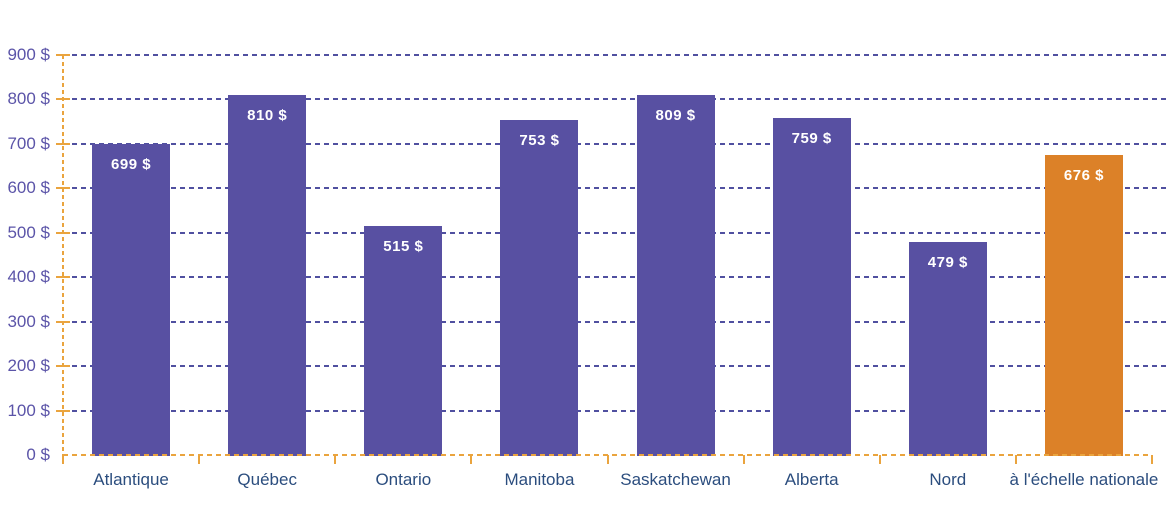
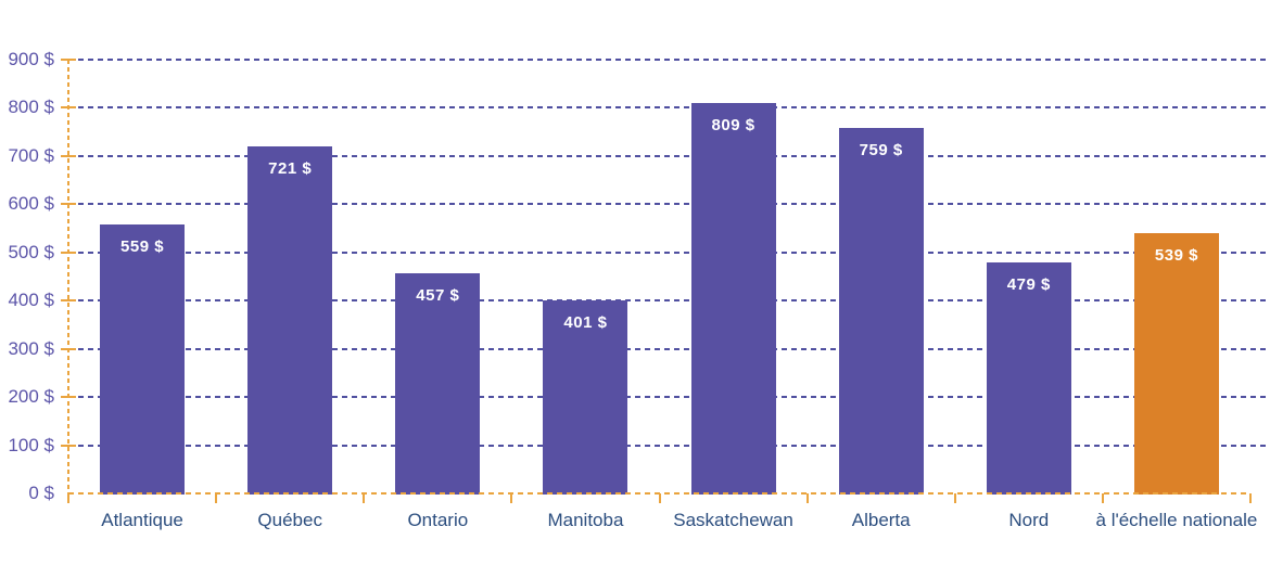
Atlantique: 699 -> 559
Québec: 810 -> 721
Ontario: 515 -> 457
Manitoba: 753 -> 401
à l'échelle nationale: 676 -> 539
